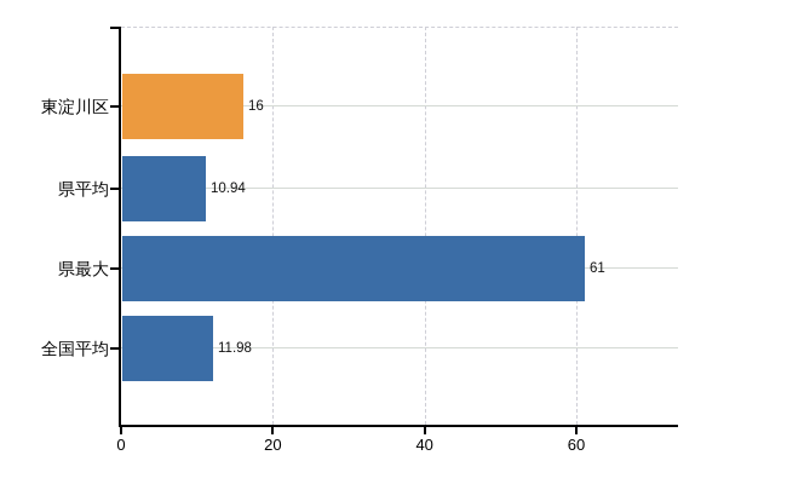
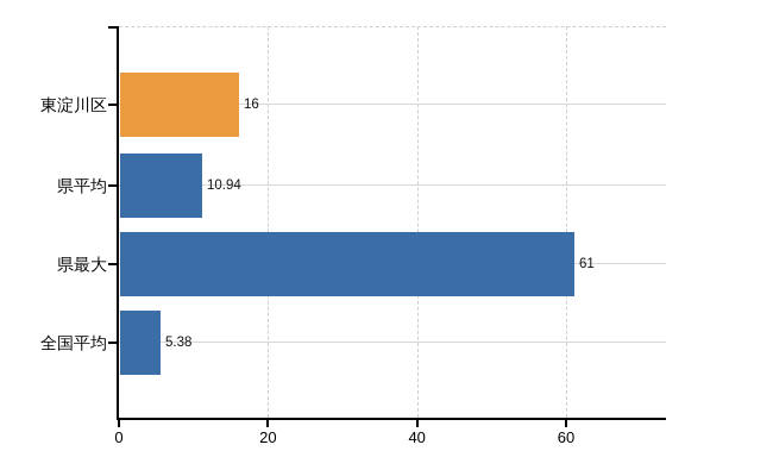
全国平均: 11.98 -> 5.38
